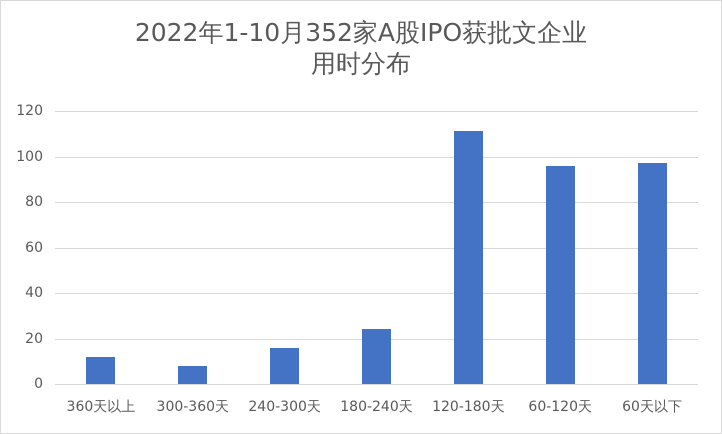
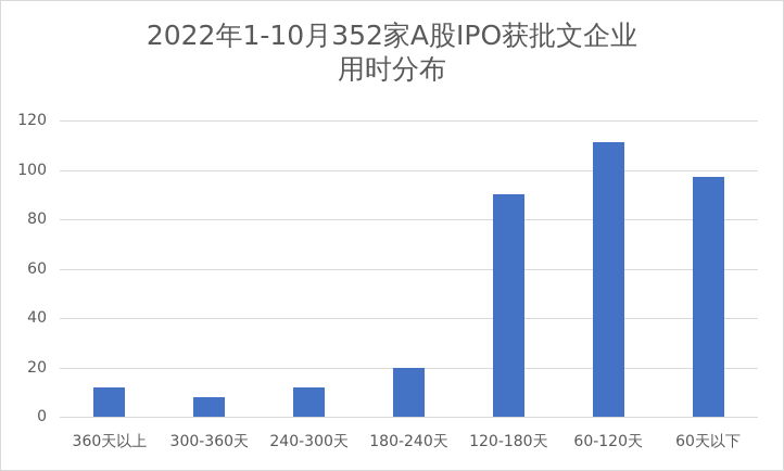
240-300天: 16 -> 12
180-240天: 24 -> 20
120-180天: 111 -> 90
60-120天: 96 -> 111
